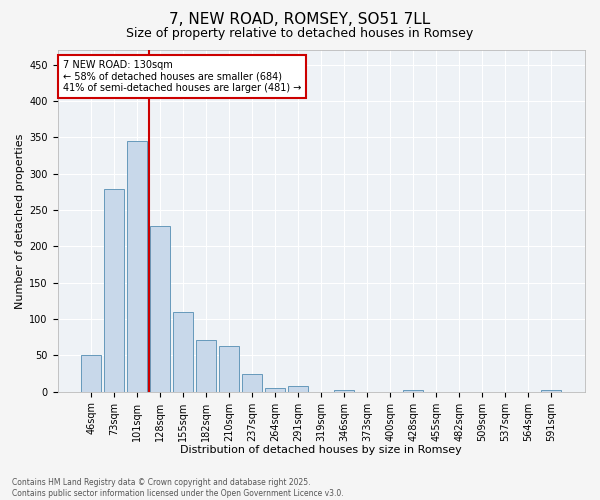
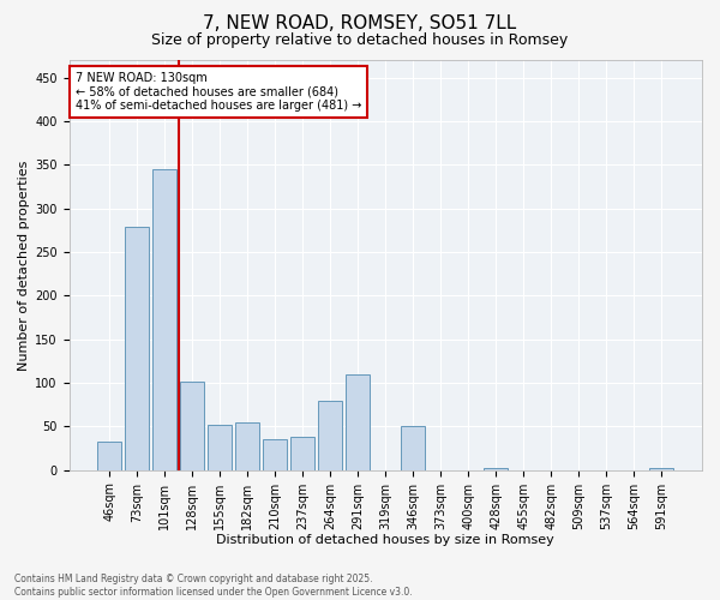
46sqm: 51 -> 32
128sqm: 228 -> 102
155sqm: 110 -> 52
182sqm: 71 -> 54
210sqm: 63 -> 36
237sqm: 24 -> 38
264sqm: 5 -> 80
291sqm: 8 -> 110
346sqm: 2 -> 50
